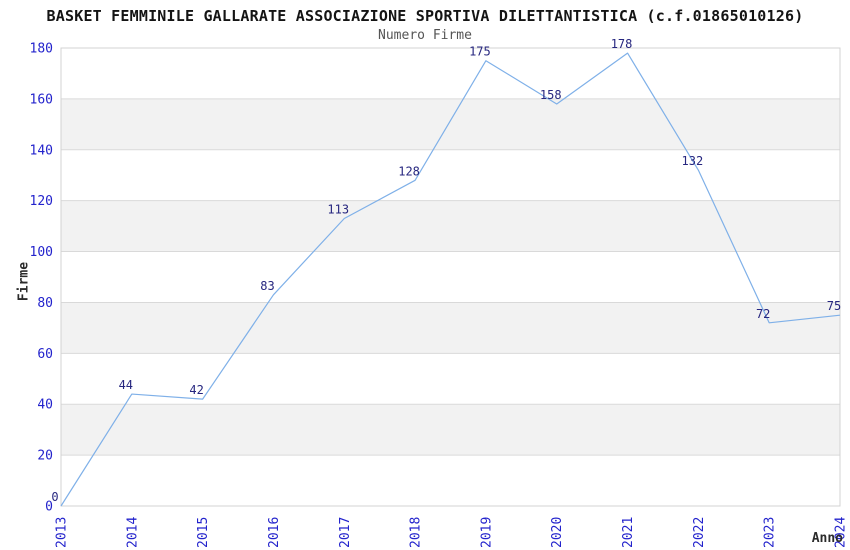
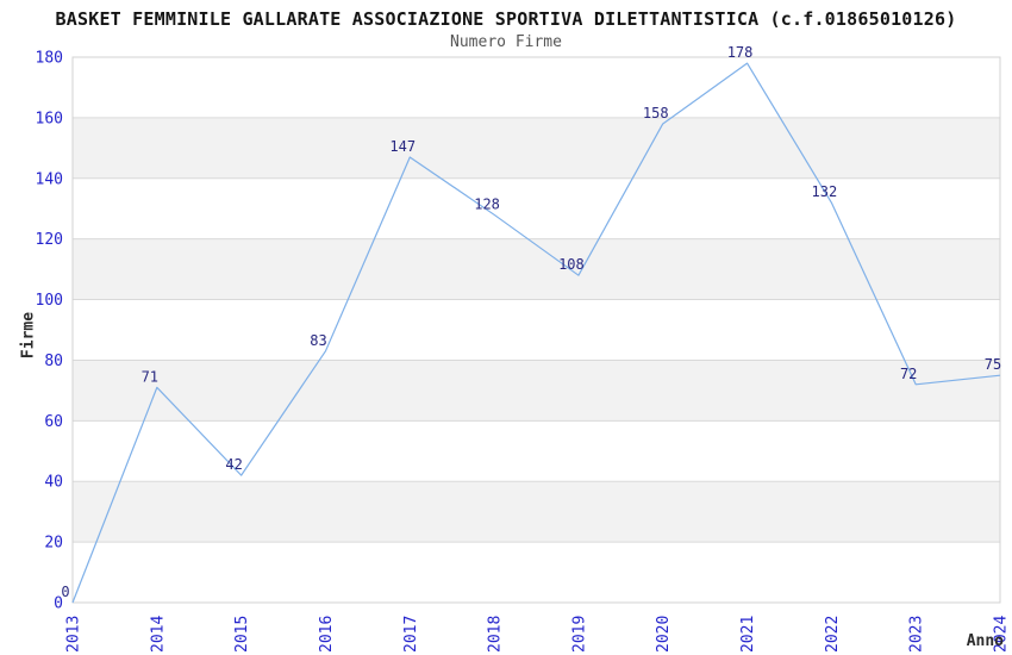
2014: 44 -> 71
2017: 113 -> 147
2019: 175 -> 108
